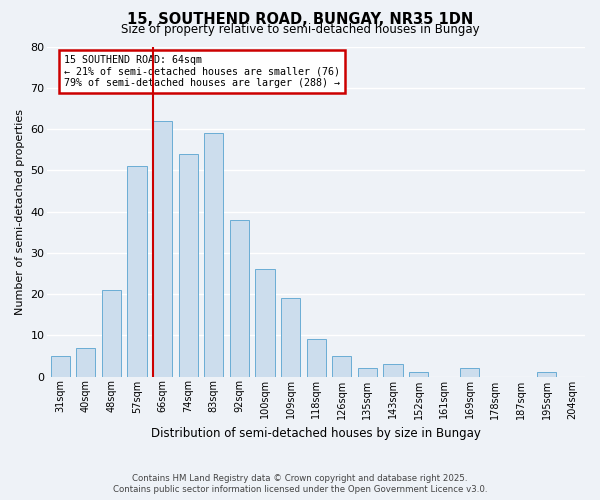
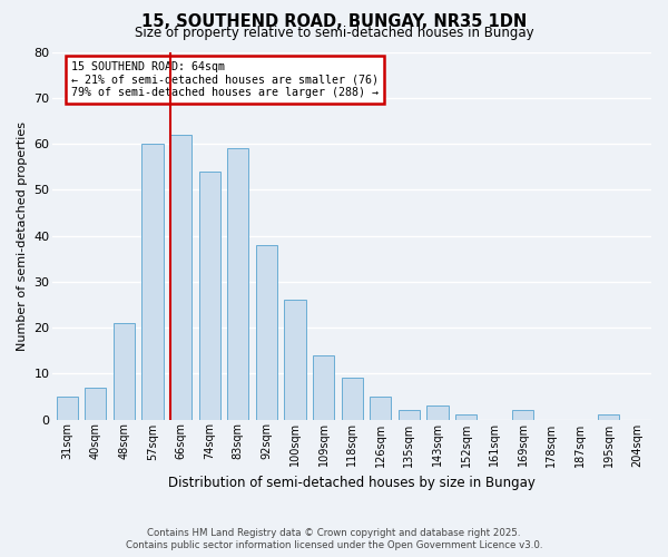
57sqm: 51 -> 60
109sqm: 19 -> 14
